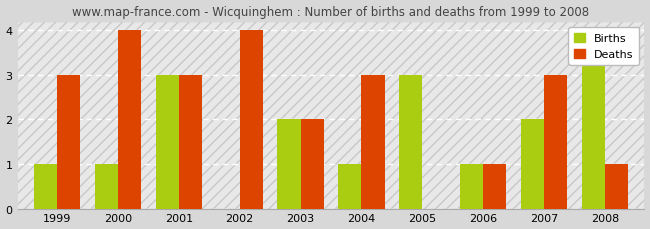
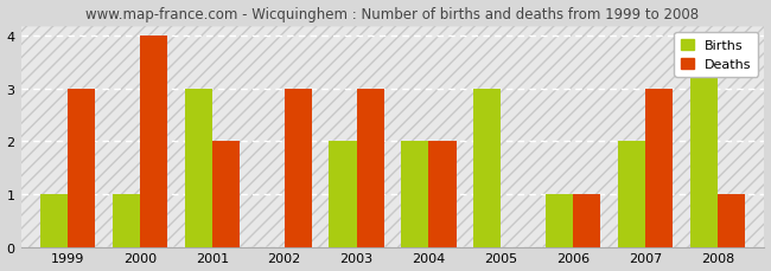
Deaths/2001: 3 -> 2
Deaths/2002: 4 -> 3
Deaths/2003: 2 -> 3
Births/2004: 1 -> 2
Deaths/2004: 3 -> 2
